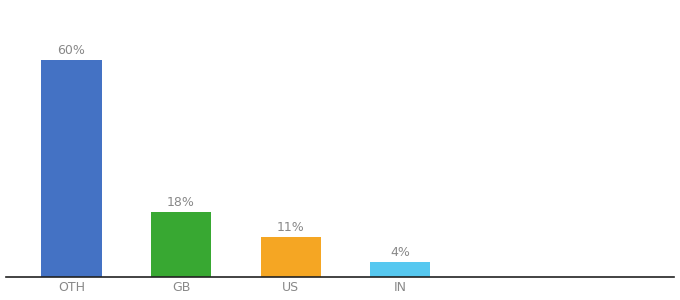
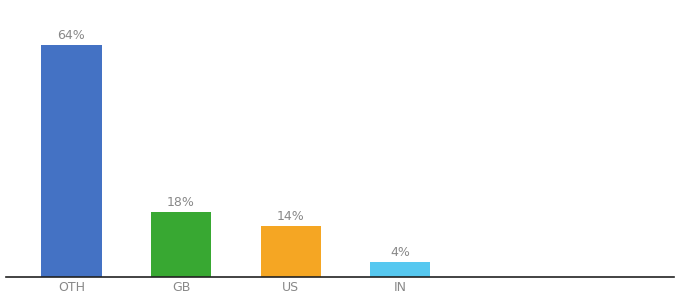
OTH: 60% -> 64%
US: 11% -> 14%
